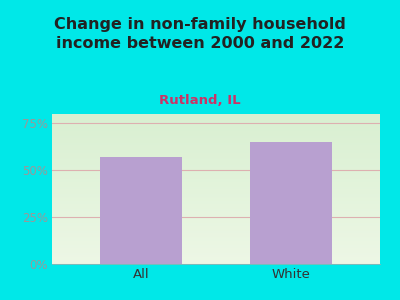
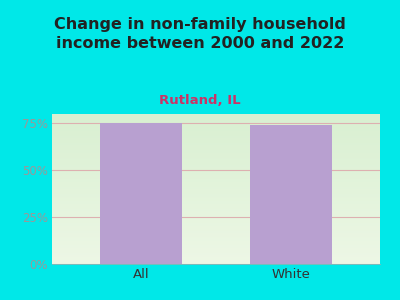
All: 57% -> 75%
White: 65% -> 74%
